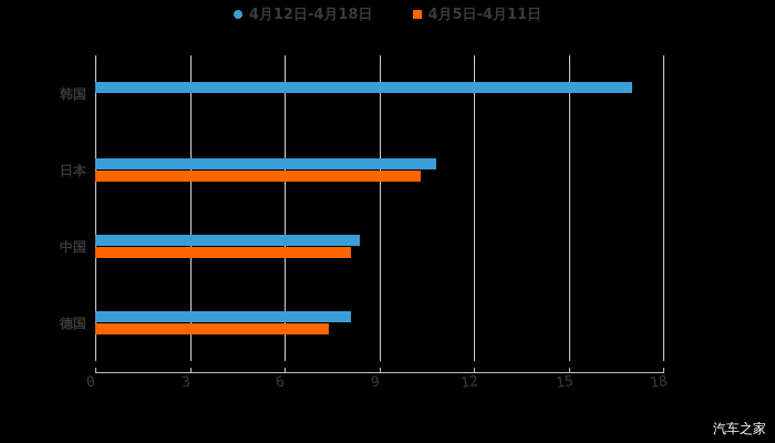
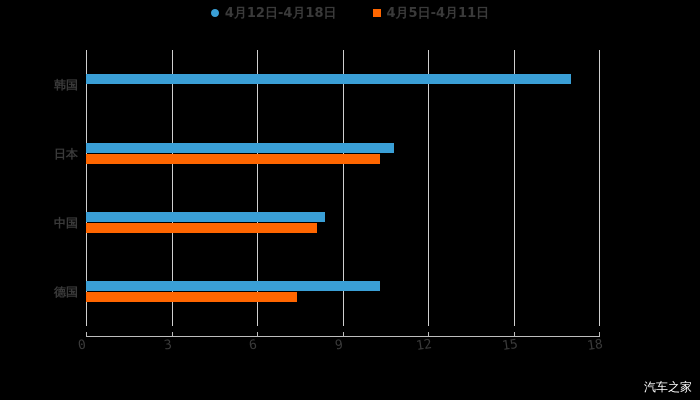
4月12日-4月18日/德国: 8.1 -> 10.3
